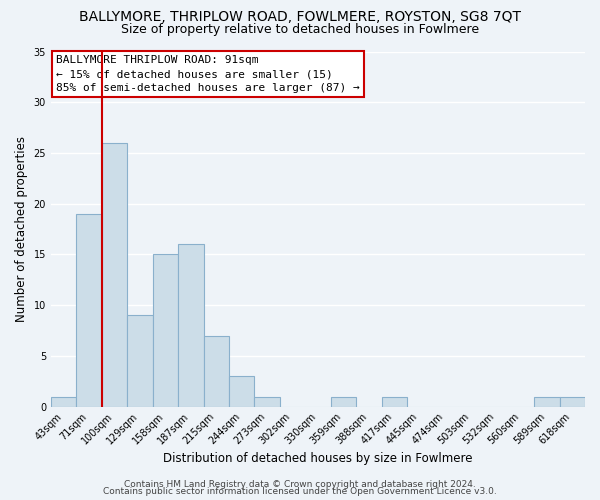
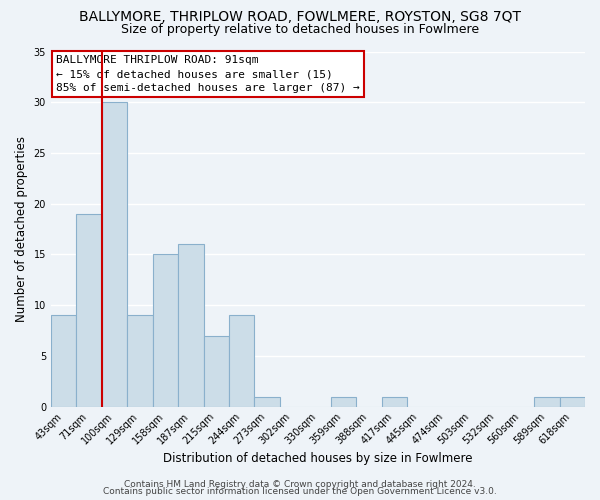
43sqm: 1 -> 9
100sqm: 26 -> 30
244sqm: 3 -> 9
